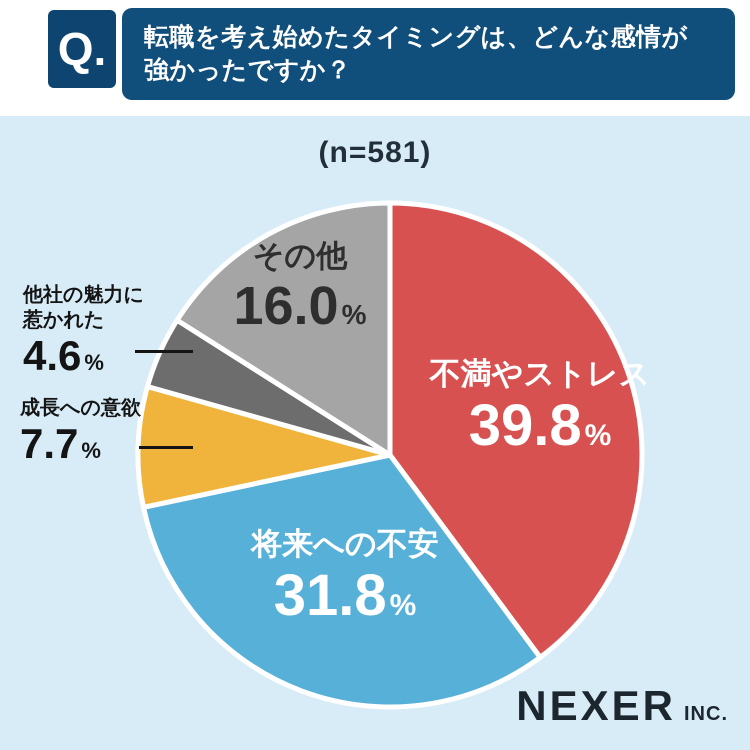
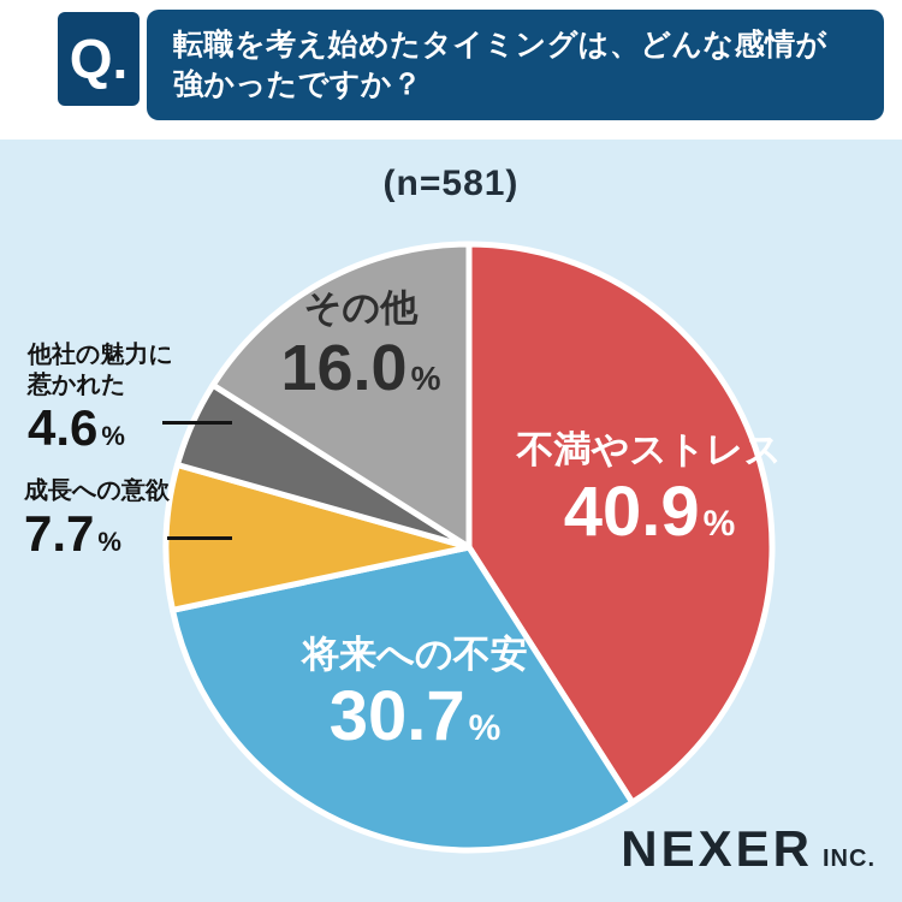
不満やストレス: 39.8 -> 40.9
将来への不安: 31.8 -> 30.7
